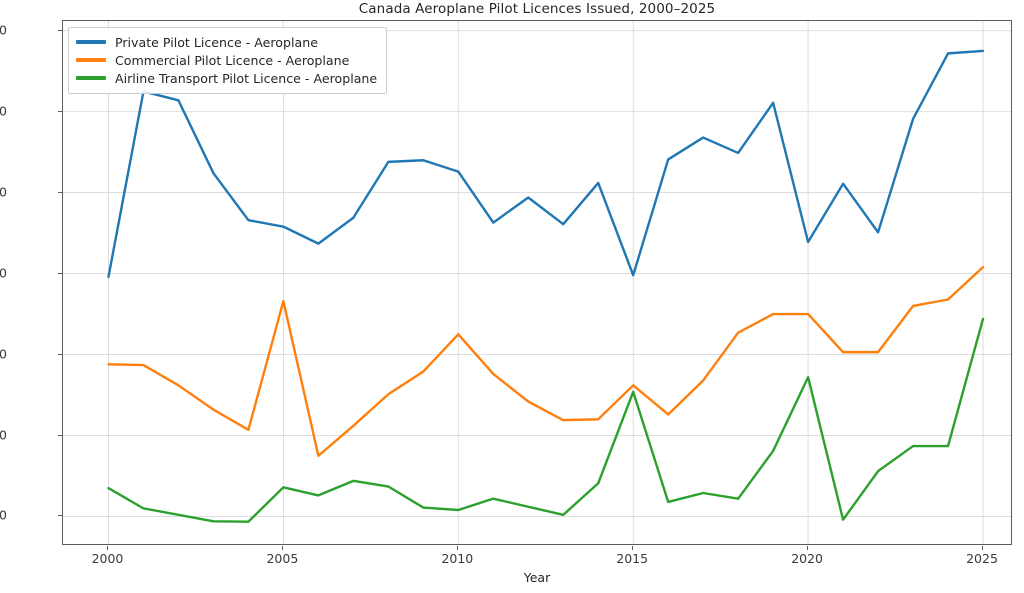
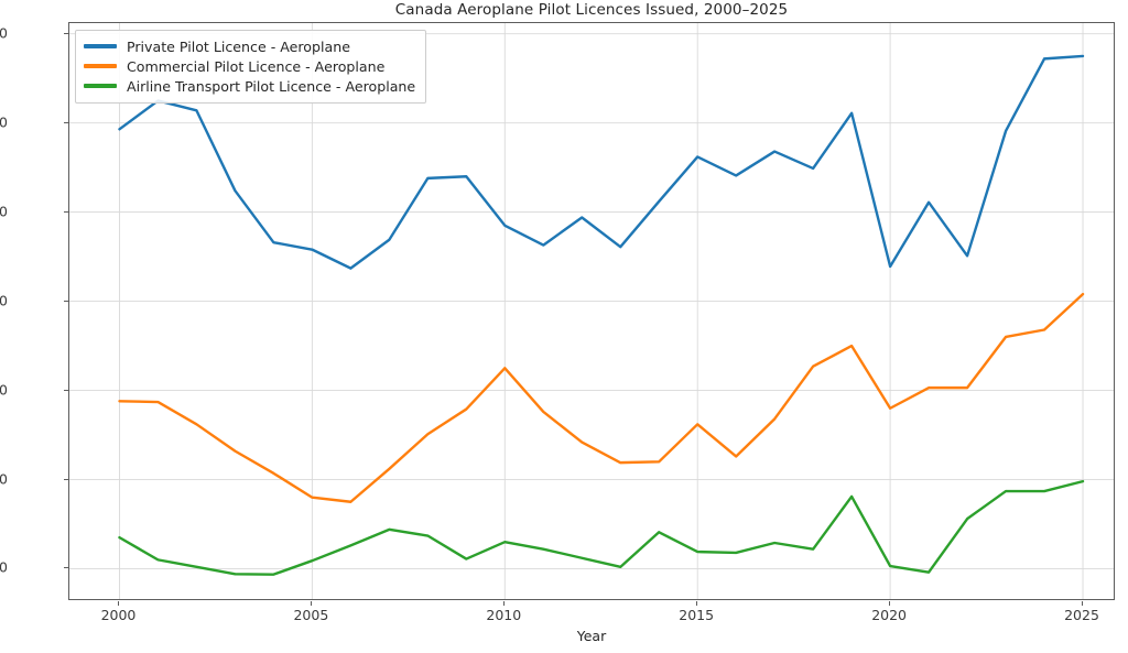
Private Pilot Licence - Aeroplane/2000: 1980 -> 2960
Commercial Pilot Licence - Aeroplane/2005: 1830 -> 900
Airline Transport Pilot Licence - Aeroplane/2005: 680 -> 540
Private Pilot Licence - Aeroplane/2010: 2630 -> 2420
Airline Transport Pilot Licence - Aeroplane/2010: 540 -> 650
Private Pilot Licence - Aeroplane/2015: 1990 -> 2810
Airline Transport Pilot Licence - Aeroplane/2015: 1270 -> 600
Commercial Pilot Licence - Aeroplane/2020: 1750 -> 1400
Airline Transport Pilot Licence - Aeroplane/2020: 1360 -> 520
Airline Transport Pilot Licence - Aeroplane/2025: 1720 -> 990
